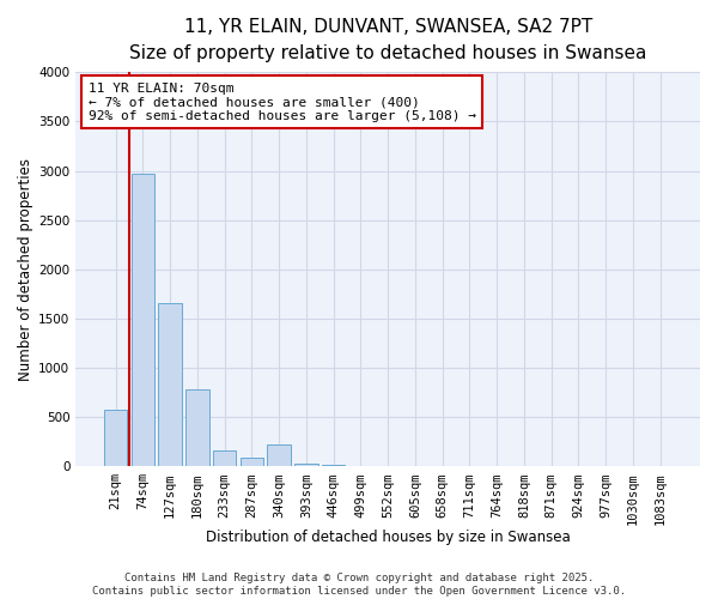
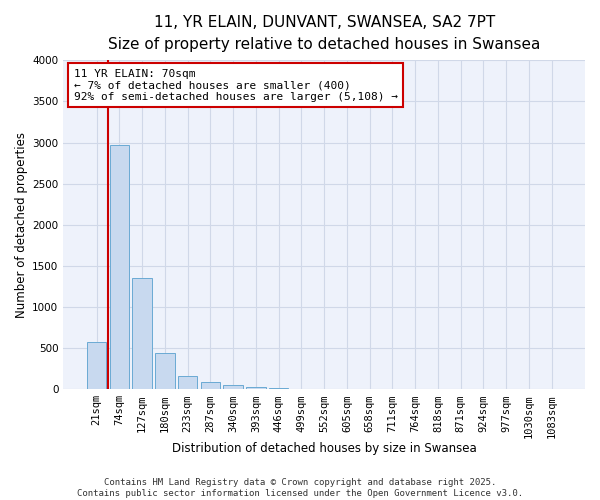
127sqm: 1660 -> 1350
180sqm: 780 -> 440
340sqm: 220 -> 60
